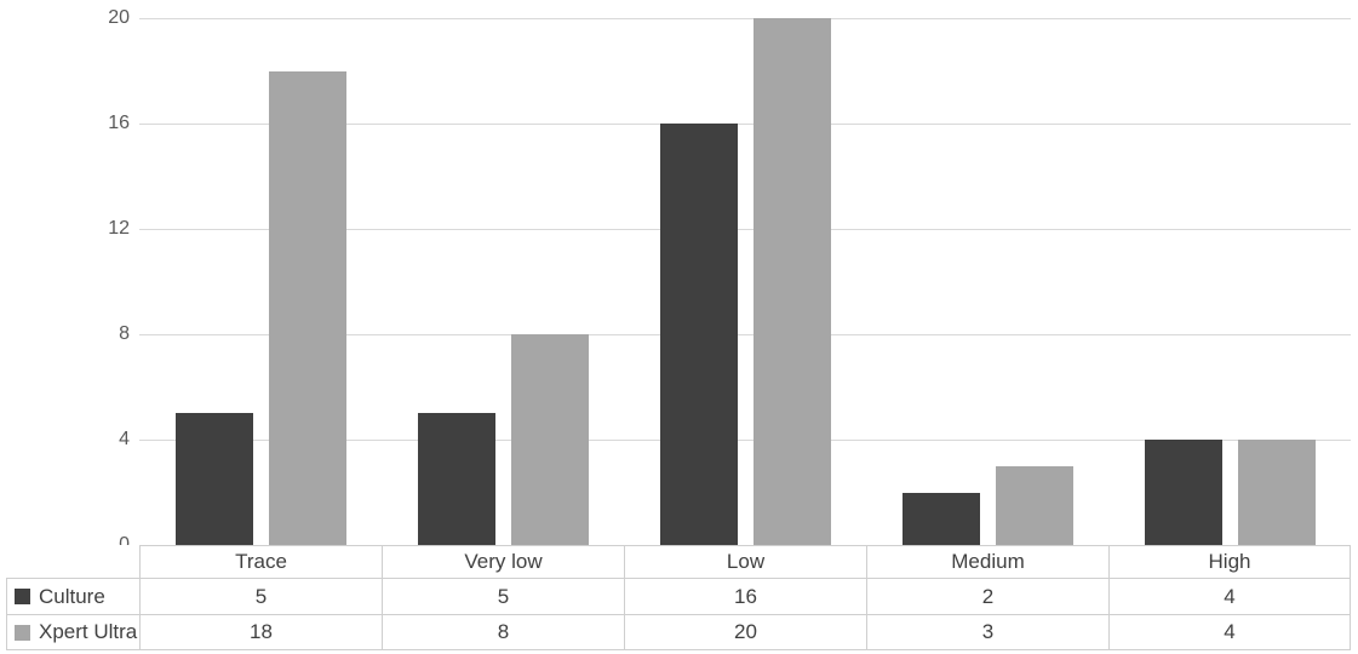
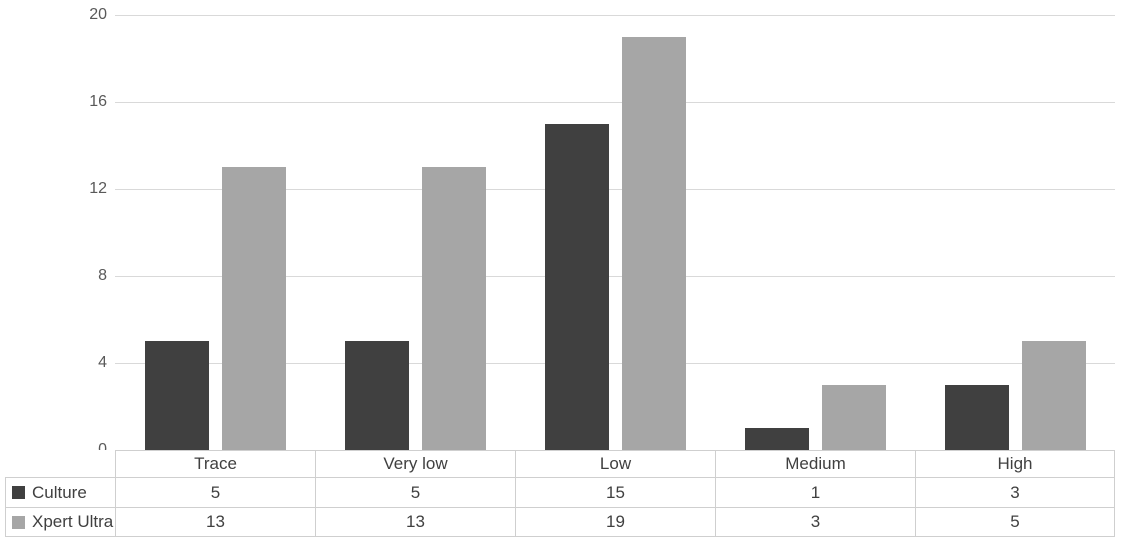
Xpert Ultra/Trace: 18 -> 13
Xpert Ultra/Very low: 8 -> 13
Culture/Low: 16 -> 15
Xpert Ultra/Low: 20 -> 19
Culture/Medium: 2 -> 1
Culture/High: 4 -> 3
Xpert Ultra/High: 4 -> 5
